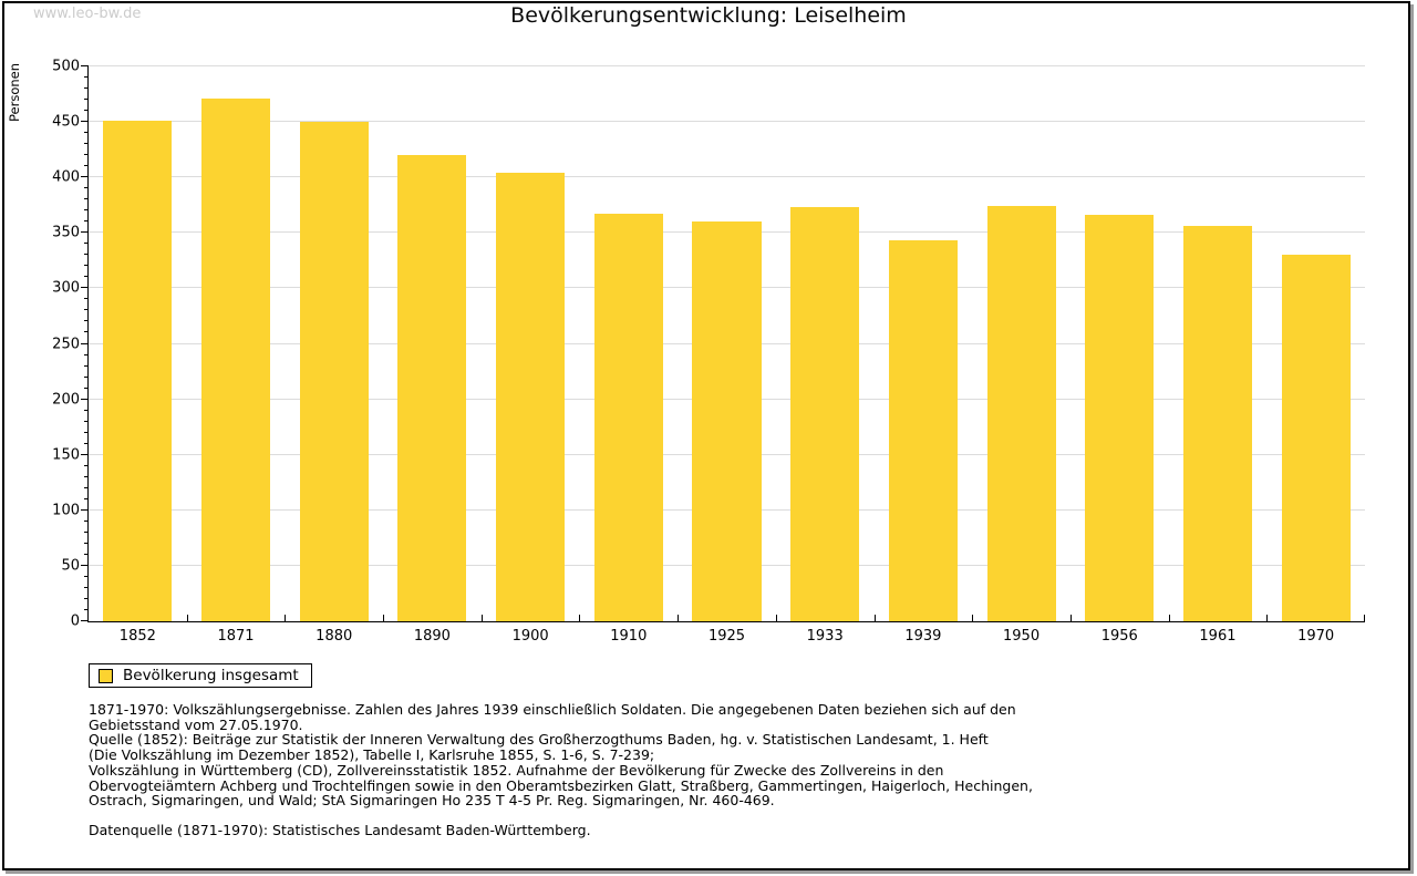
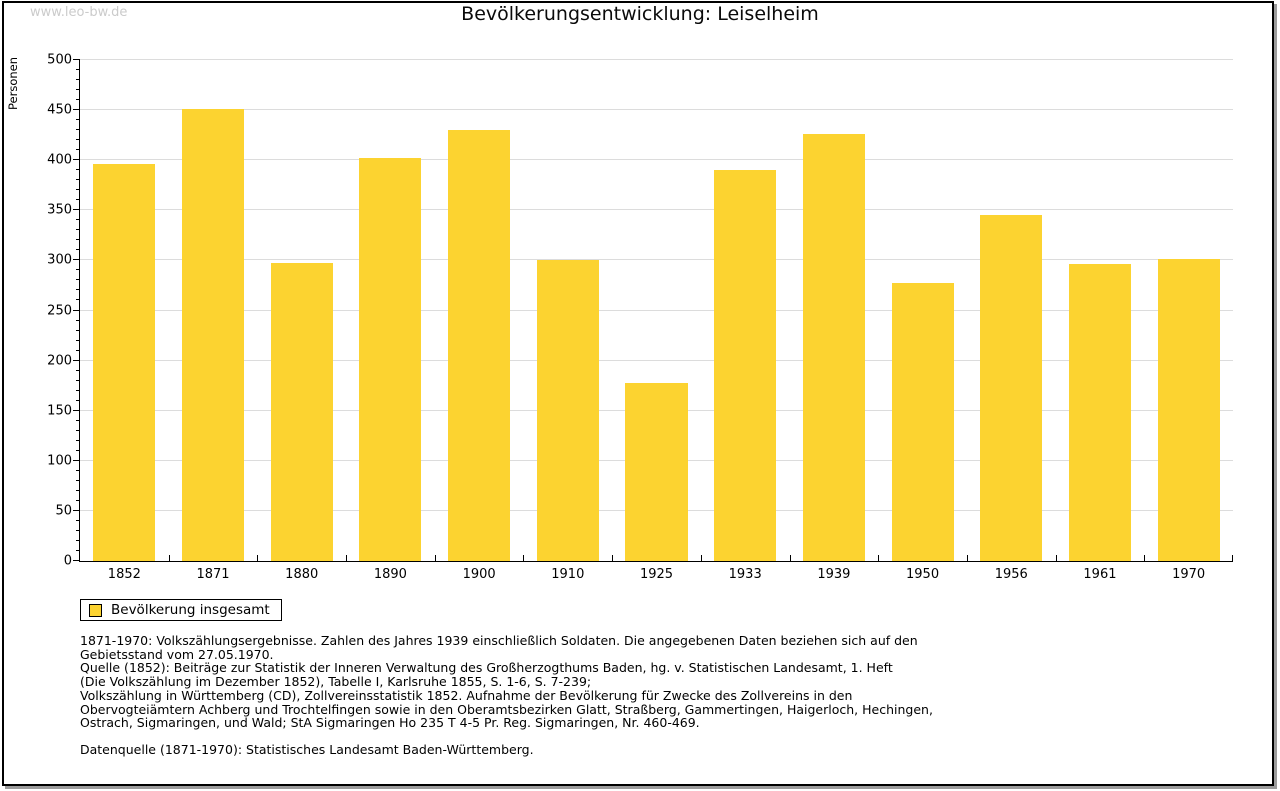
1852: 451 -> 396
1871: 471 -> 451
1880: 450 -> 297
1890: 420 -> 402
1900: 404 -> 430
1910: 367 -> 300
1925: 360 -> 178
1933: 373 -> 390
1939: 343 -> 426
1950: 374 -> 277
1956: 366 -> 345
1961: 356 -> 296
1970: 330 -> 301
